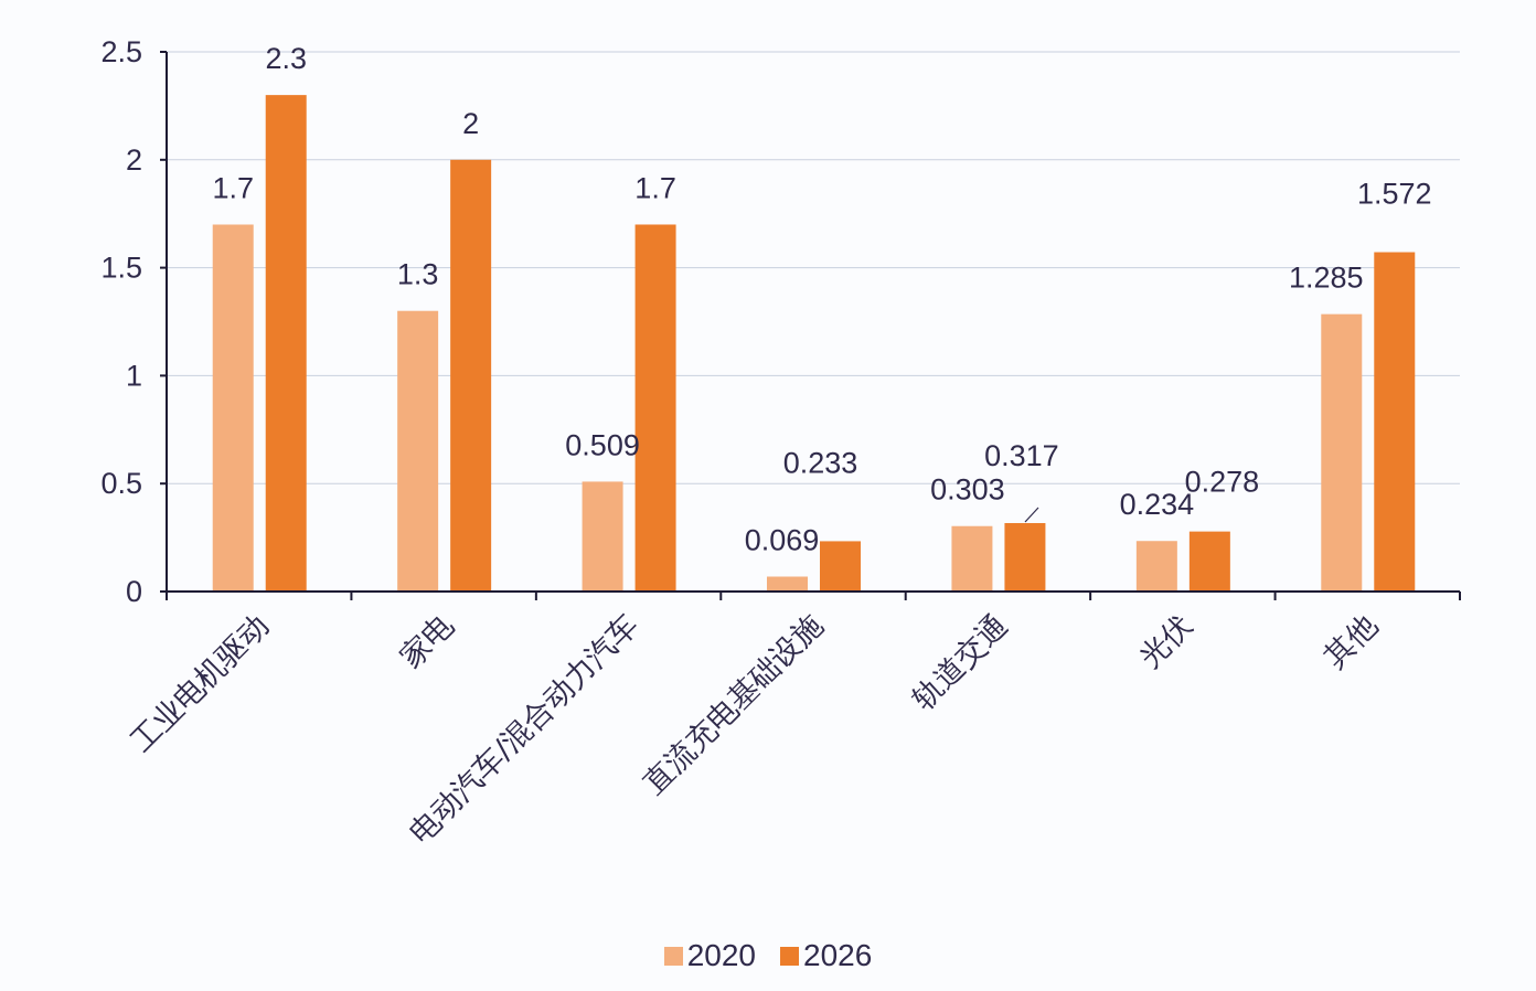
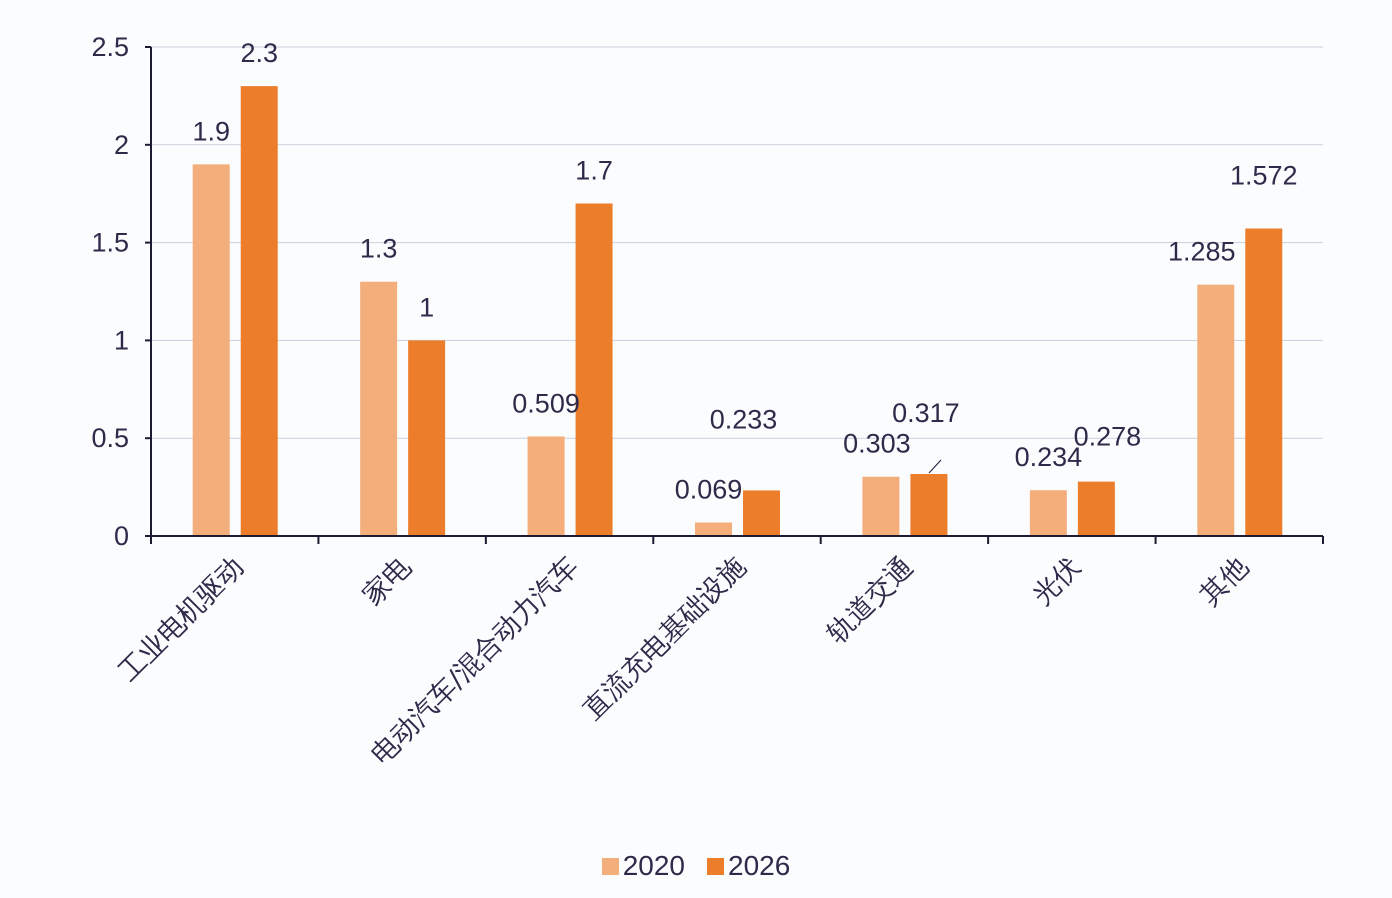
2020/工业电机驱动: 1.7 -> 1.9
2026/家电: 2 -> 1
